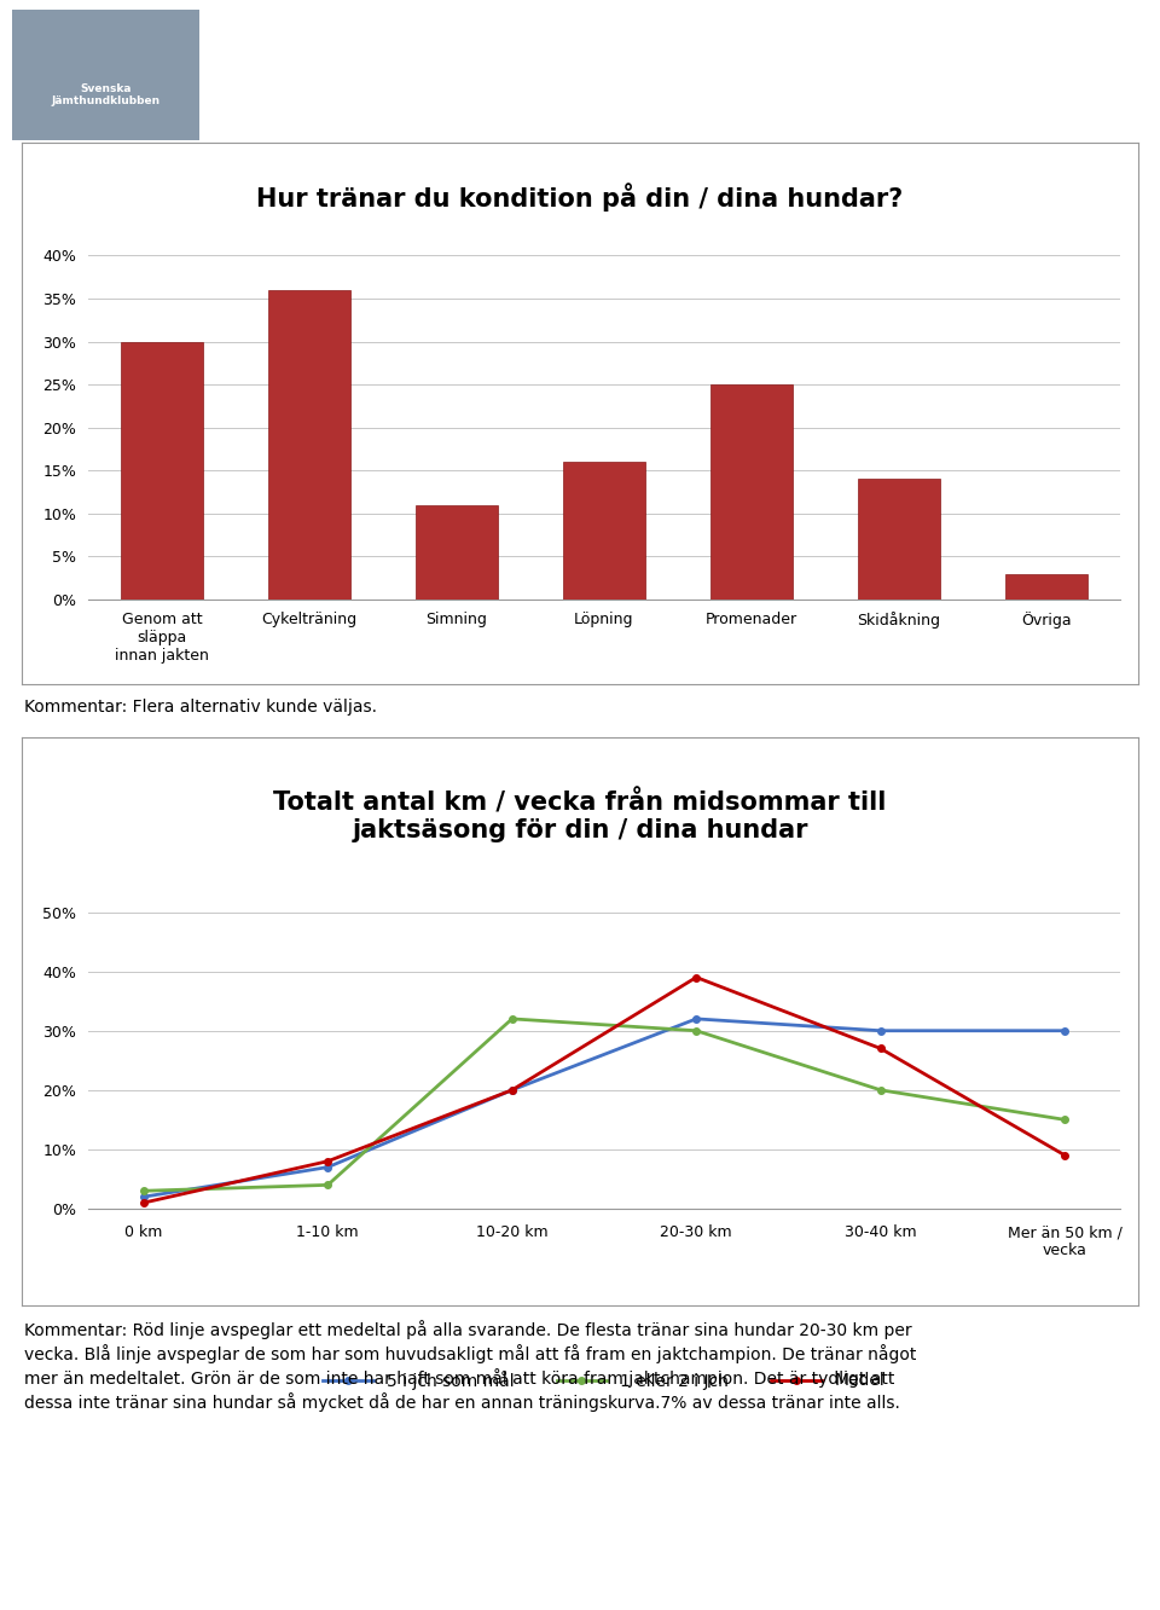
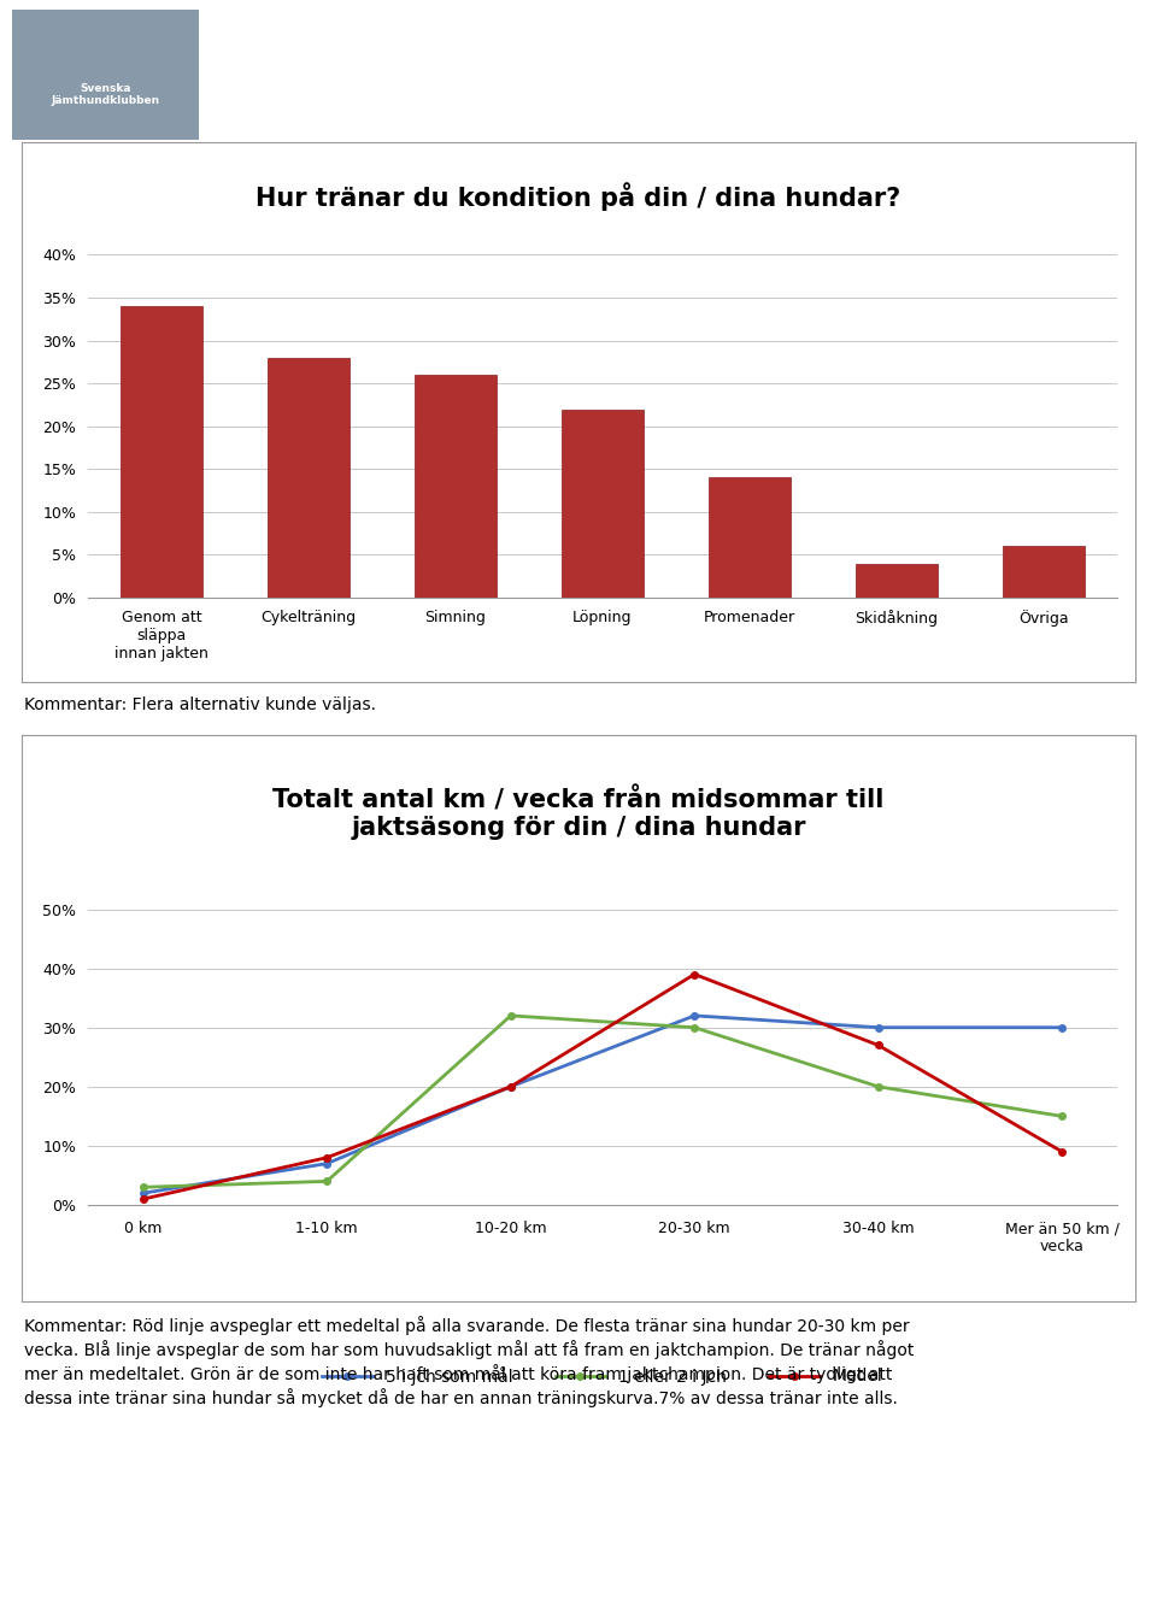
Genom att släppa innan jakten: 30% -> 34%
Cykelträning: 36% -> 28%
Simning: 11% -> 26%
Löpning: 16% -> 22%
Promenader: 25% -> 14%
Skidåkning: 14% -> 4%
Övriga: 3% -> 6%
